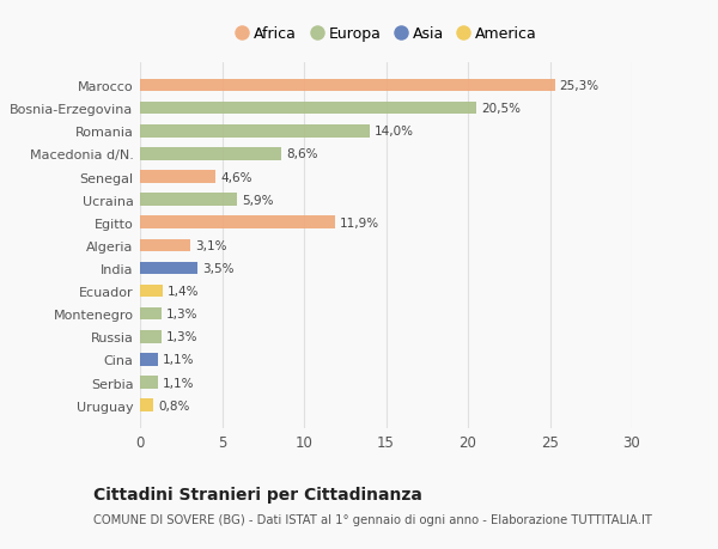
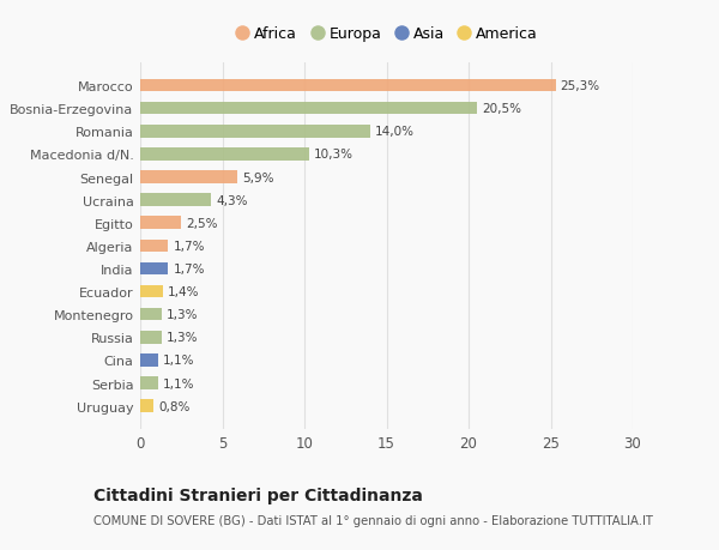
Macedonia d/N.: 8,6% -> 10,3%
Senegal: 4,6% -> 5,9%
Ucraina: 5,9% -> 4,3%
Egitto: 11,9% -> 2,5%
Algeria: 3,1% -> 1,7%
India: 3,5% -> 1,7%
